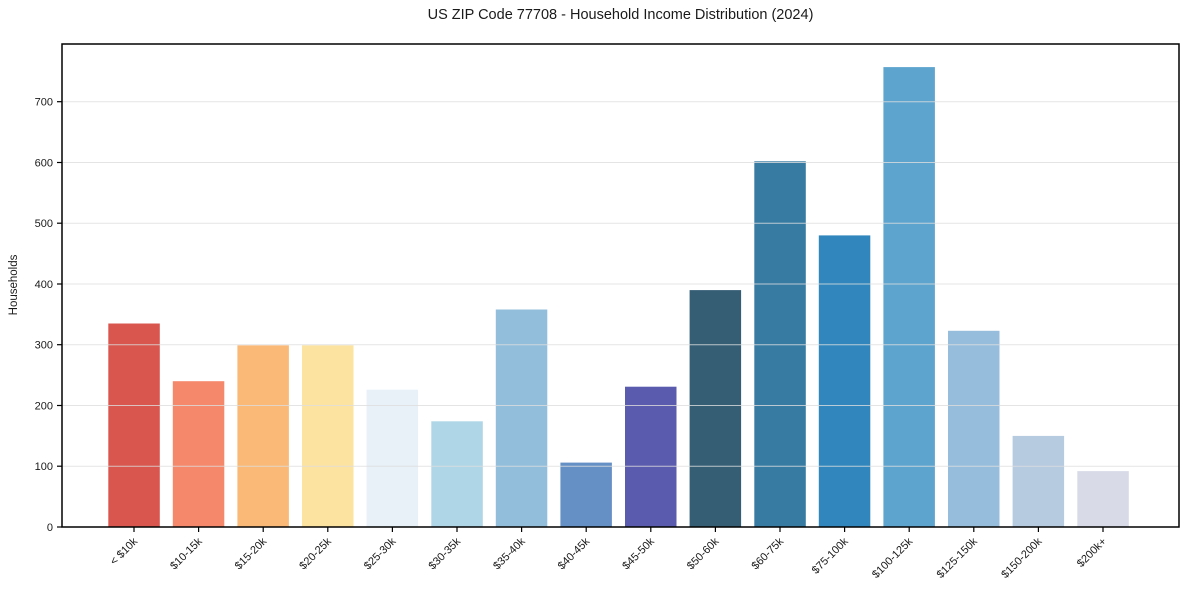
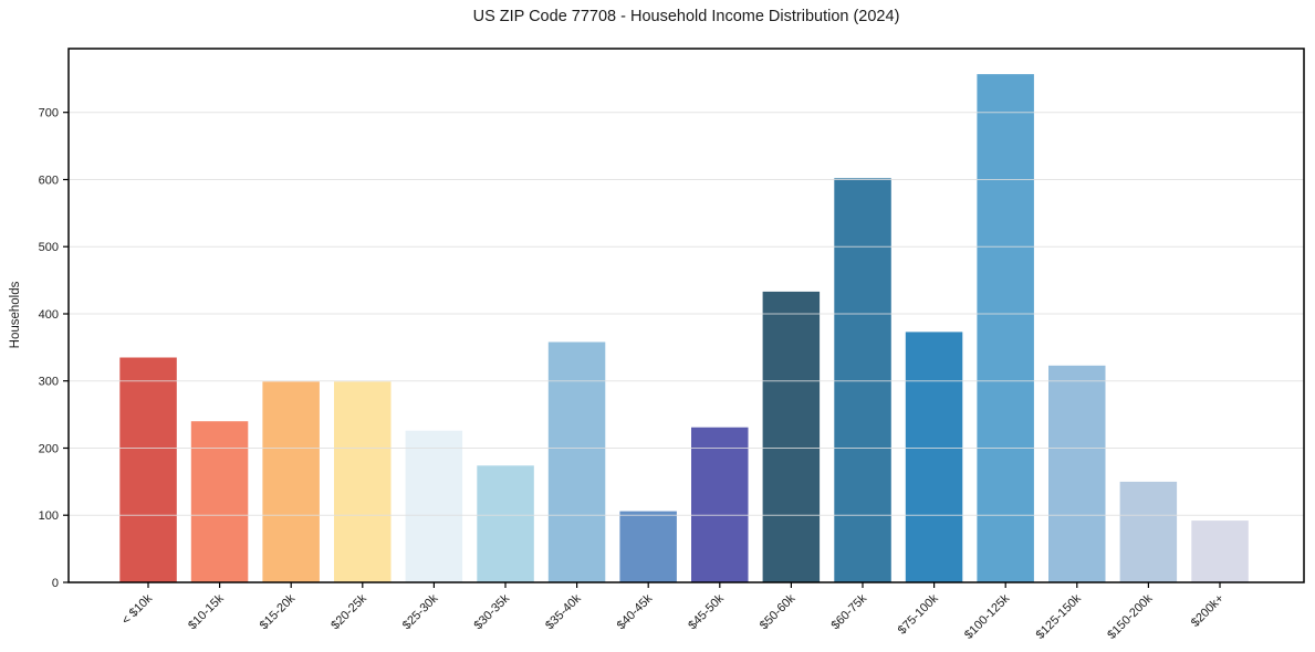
$50-60k: 390 -> 430
$75-100k: 480 -> 370
